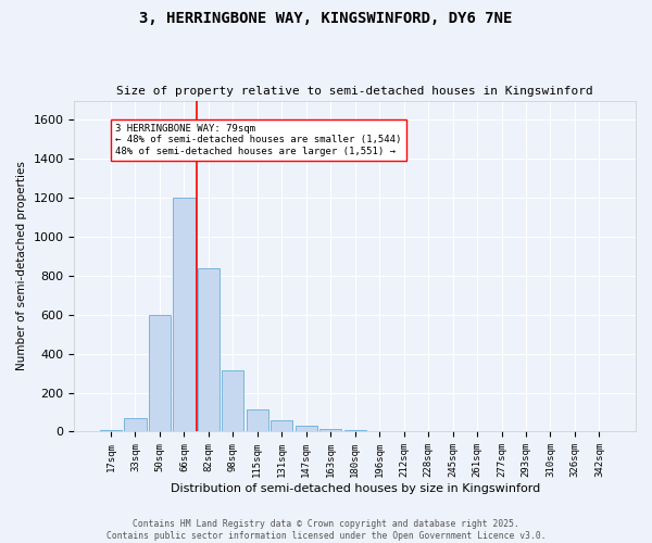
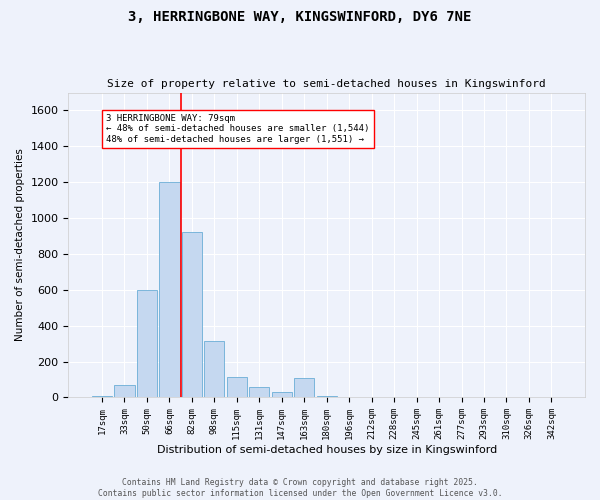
82sqm: 840 -> 920
163sqm: 20 -> 110
